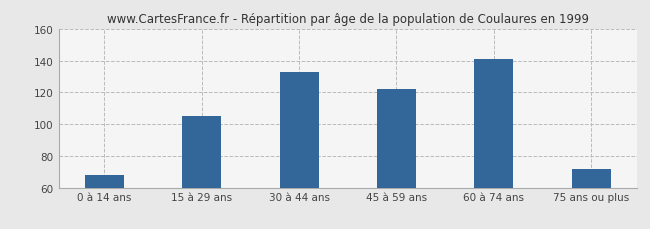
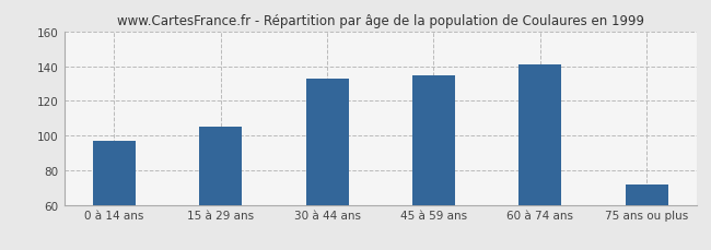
0 à 14 ans: 68 -> 97
45 à 59 ans: 122 -> 135
